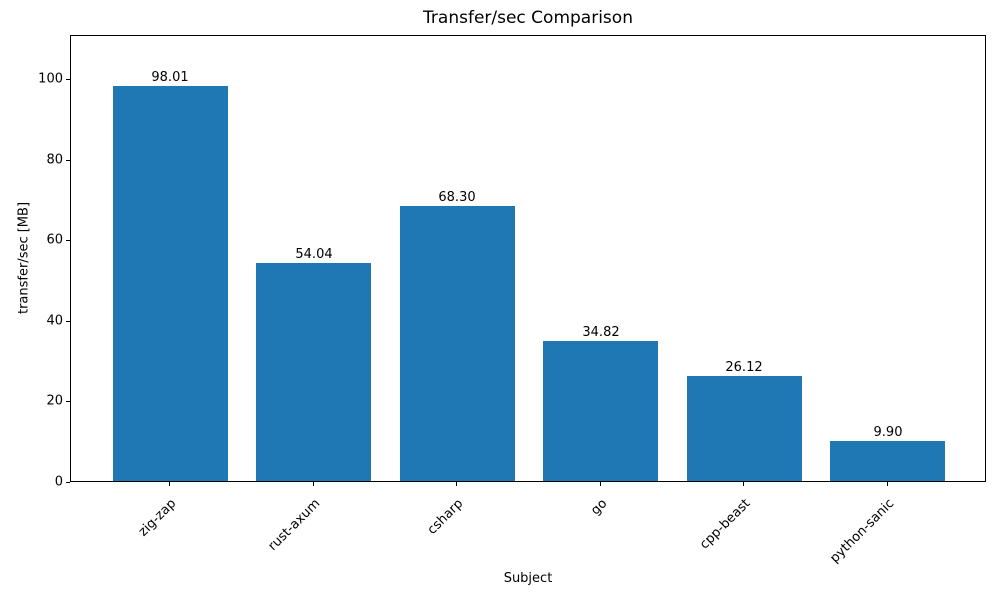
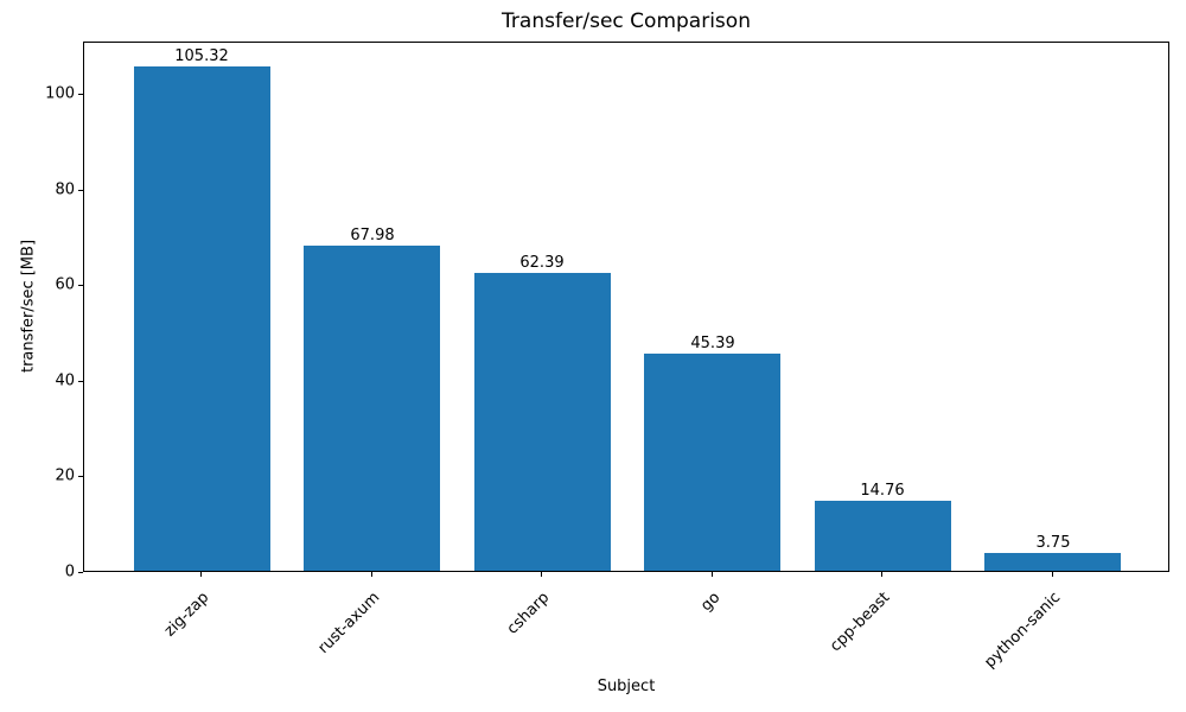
zig-zap: 98.01 -> 105.32
rust-axum: 54.04 -> 67.98
csharp: 68.30 -> 62.39
go: 34.82 -> 45.39
cpp-beast: 26.12 -> 14.76
python-sanic: 9.90 -> 3.75
